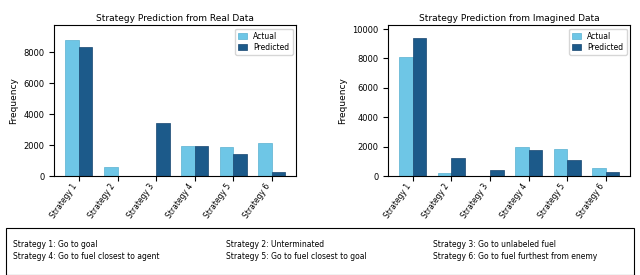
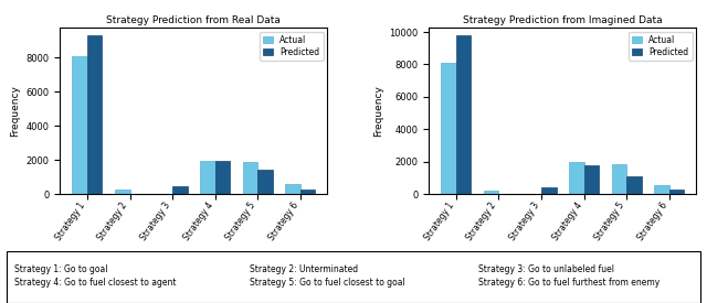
Strategy Prediction from Real Data/Actual/Strategy 1: 8800 -> 8100
Strategy Prediction from Real Data/Predicted/Strategy 1: 8300 -> 9300
Strategy Prediction from Real Data/Actual/Strategy 2: 600 -> 200
Strategy Prediction from Real Data/Predicted/Strategy 3: 3400 -> 400
Strategy Prediction from Real Data/Actual/Strategy 6: 2100 -> 600
Strategy Prediction from Imagined Data/Predicted/Strategy 1: 9400 -> 9800
Strategy Prediction from Imagined Data/Predicted/Strategy 2: 1200 -> 0
